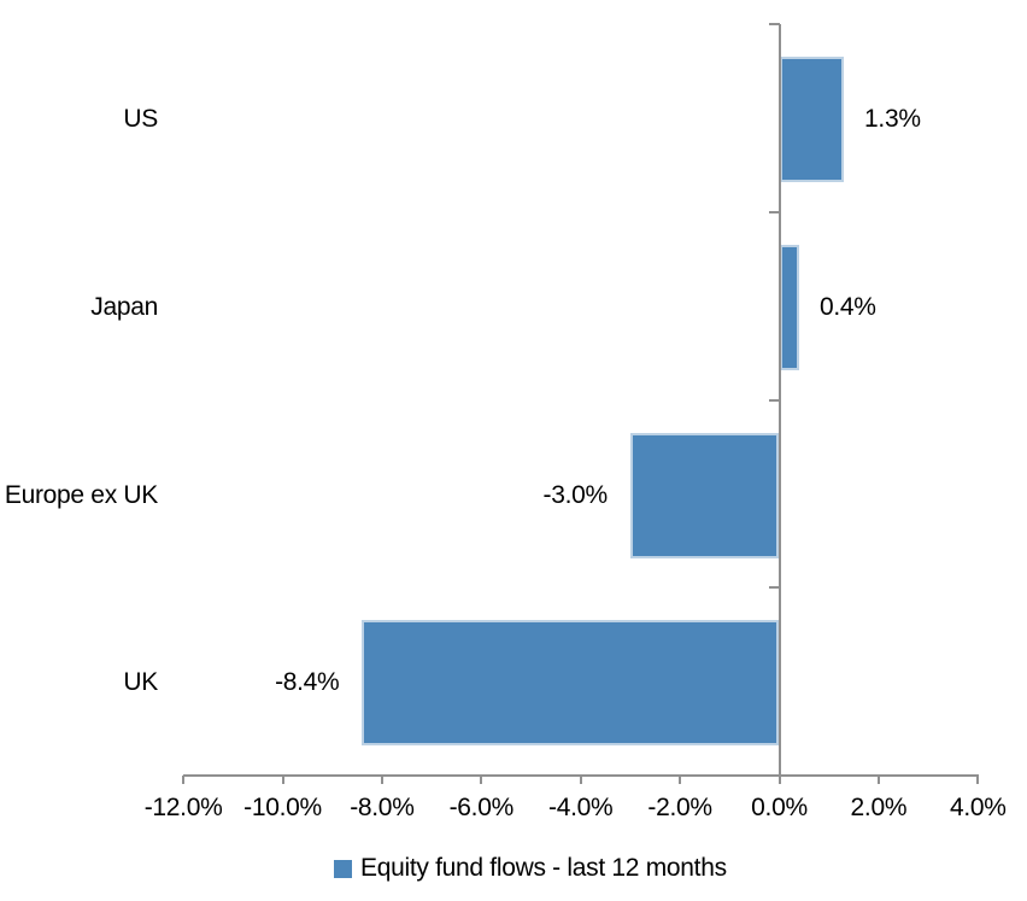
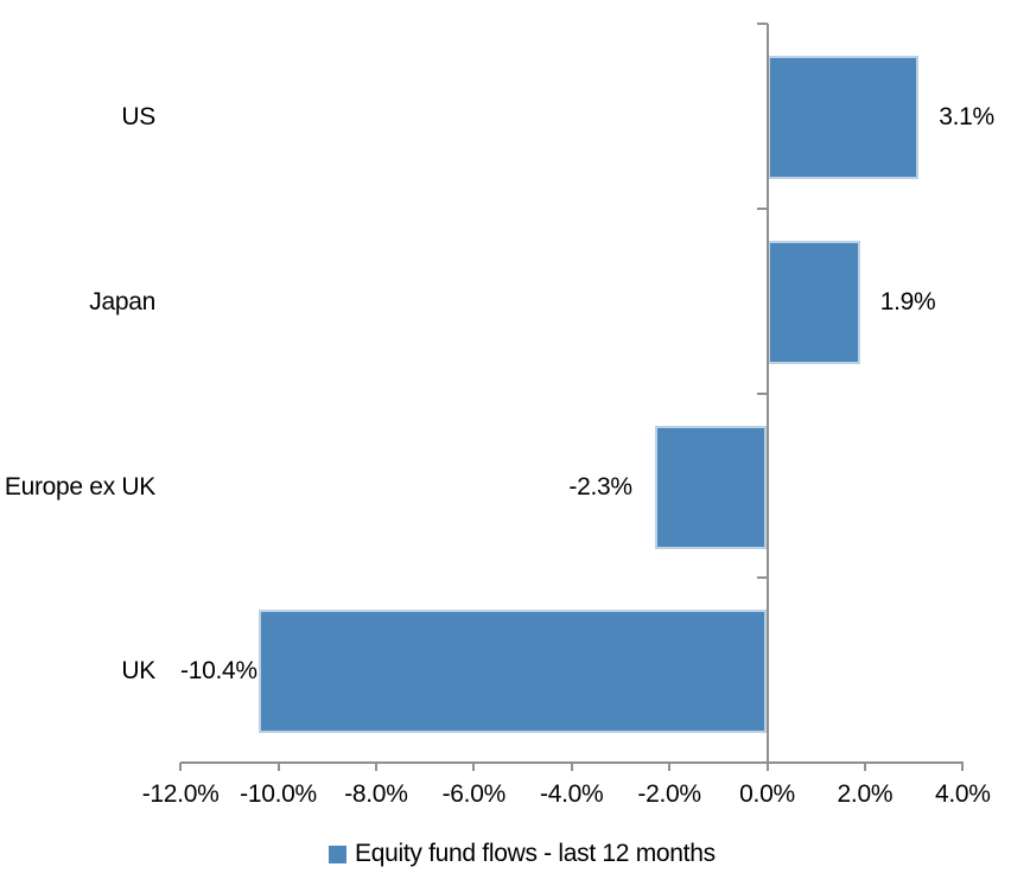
US: 1.3% -> 3.1%
Japan: 0.4% -> 1.9%
Europe ex UK: -3.0% -> -2.3%
UK: -8.4% -> -10.4%
